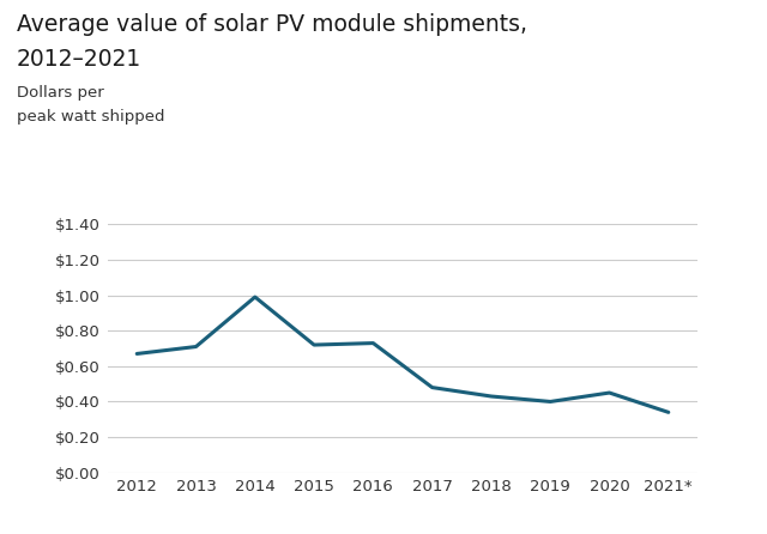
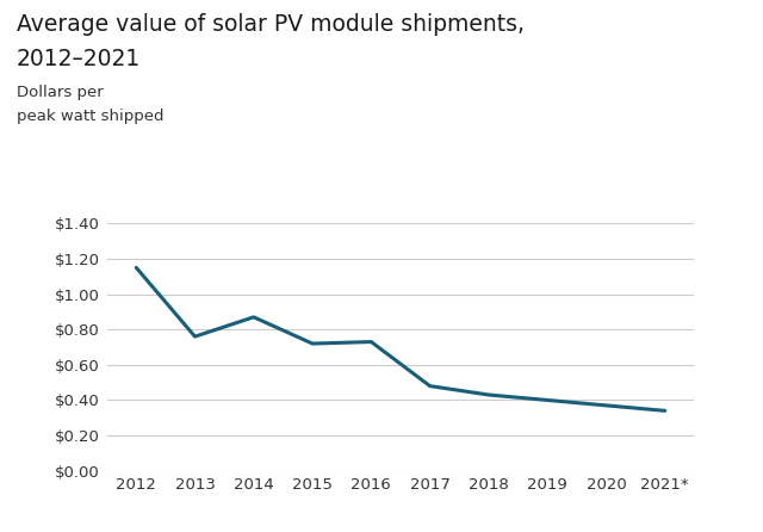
2012: $0.67 -> $1.15
2013: $0.71 -> $0.76
2014: $0.99 -> $0.87
2020: $0.45 -> $0.37
